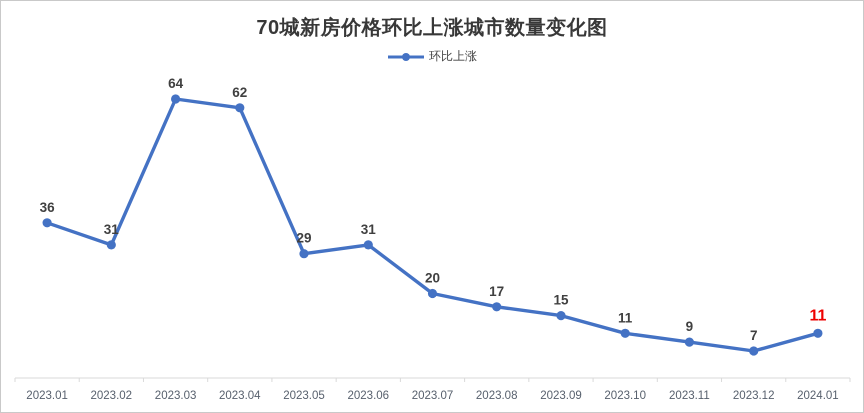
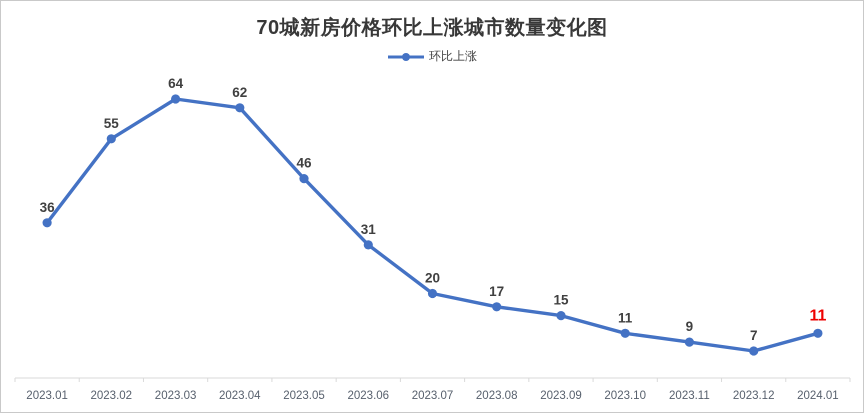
2023.02: 31 -> 55
2023.05: 29 -> 46
